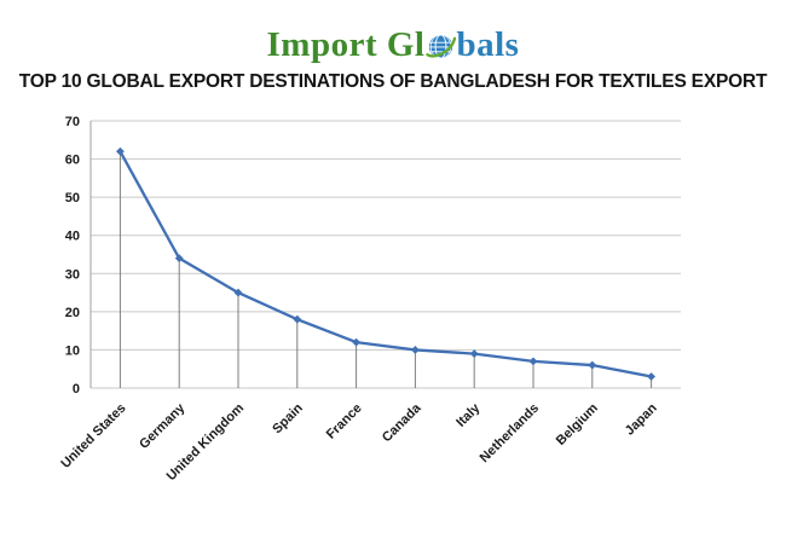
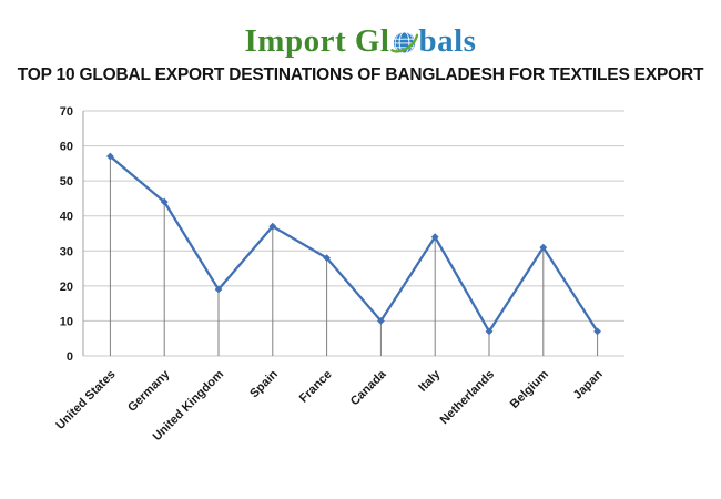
United States: 62 -> 57
Germany: 34 -> 44
United Kingdom: 25 -> 19
Spain: 18 -> 37
France: 12 -> 28
Italy: 9 -> 34
Belgium: 6 -> 31
Japan: 3 -> 7
